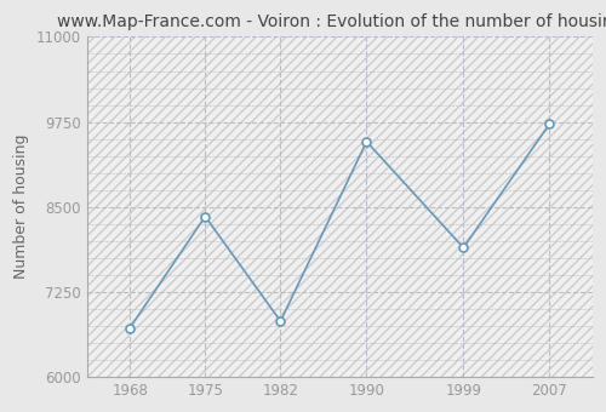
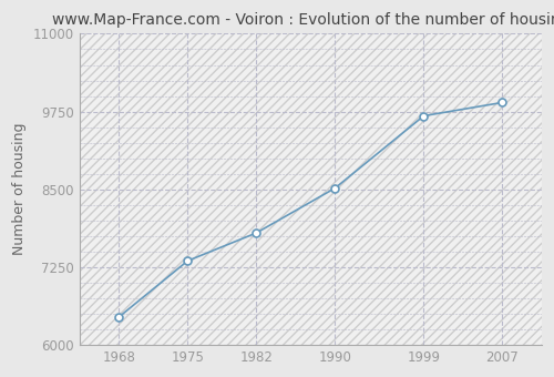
1968: 6720 -> 6440
1975: 8360 -> 7350
1982: 6820 -> 7800
1990: 9460 -> 8520
1999: 7900 -> 9680
2007: 9720 -> 9900
